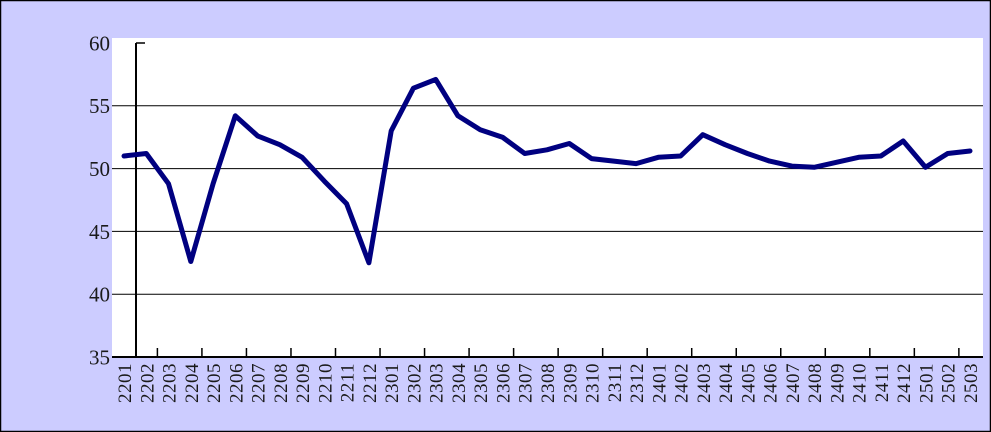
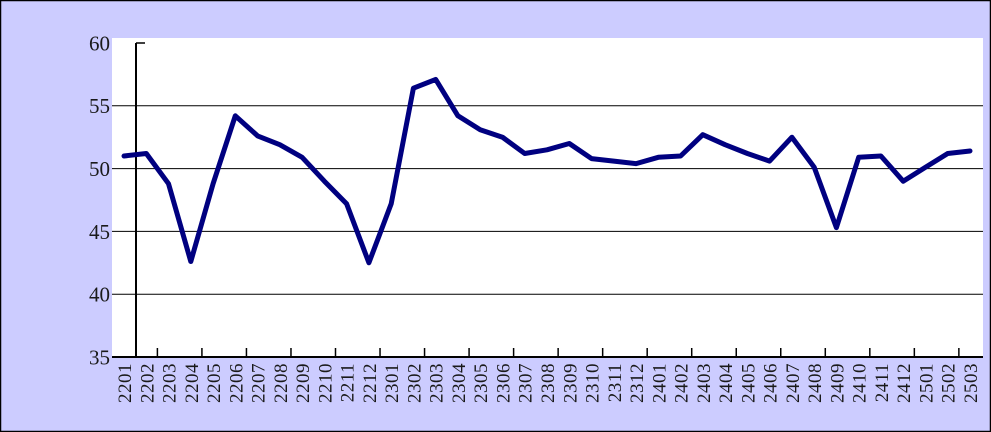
2301: 53.0 -> 47.2
2407: 50.2 -> 52.5
2409: 50.5 -> 45.3
2412: 52.2 -> 49.0
